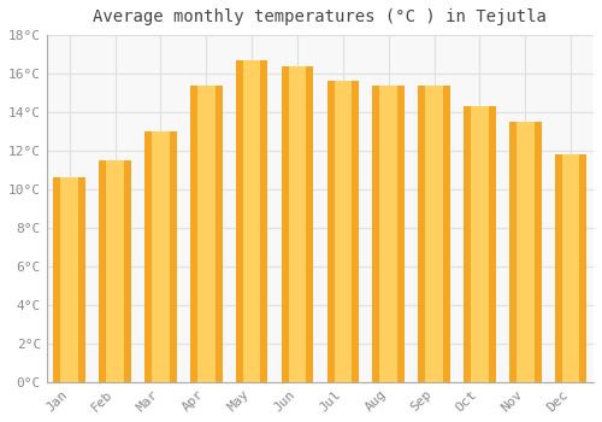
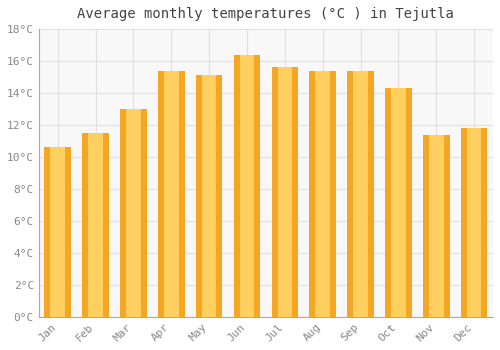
May: 16.7°C -> 15.1°C
Nov: 13.5°C -> 11.4°C
